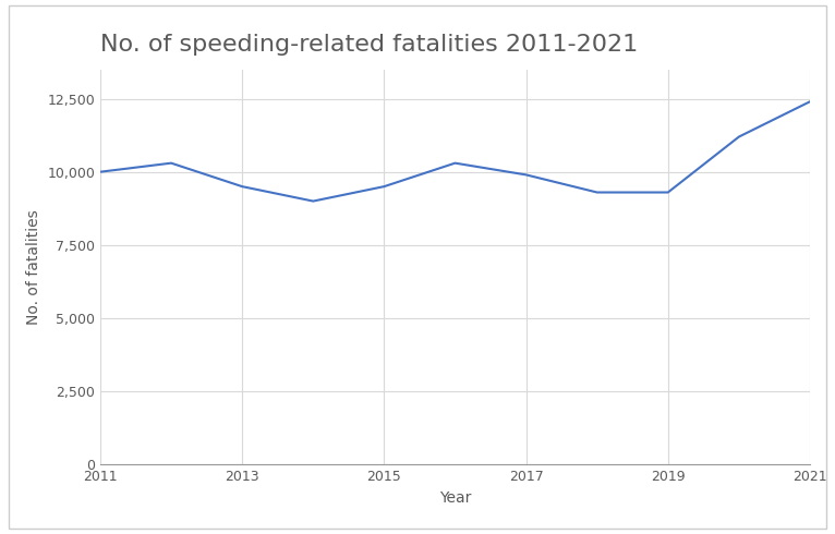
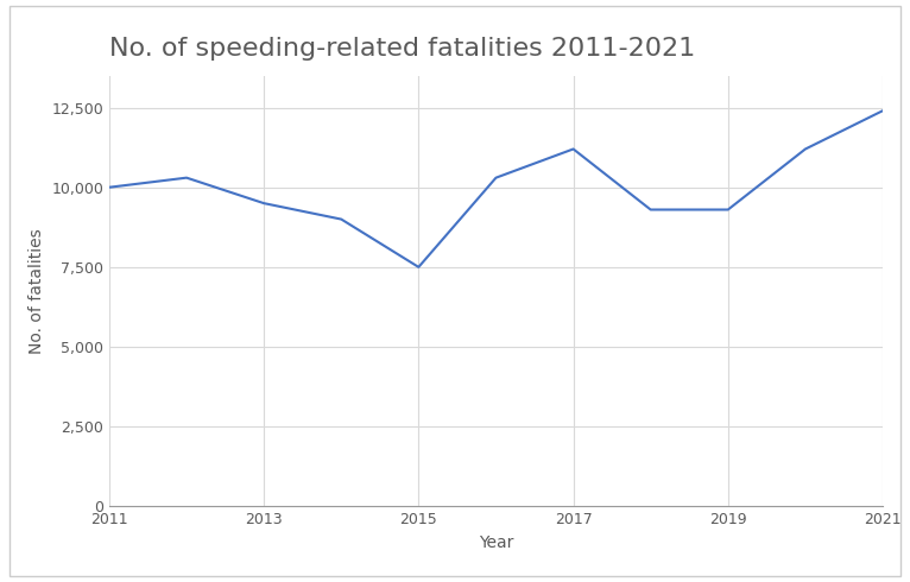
2015: 9,500 -> 7,500
2017: 9,900 -> 11,200
